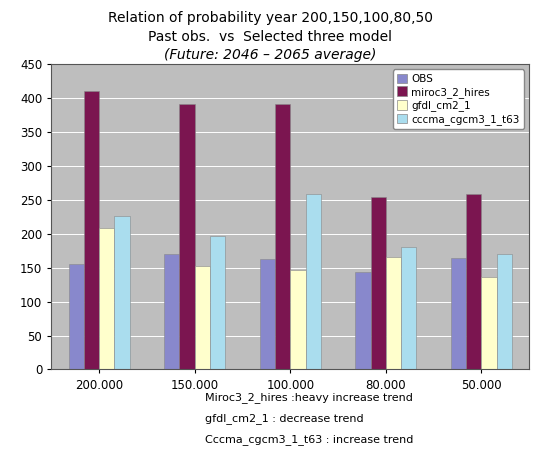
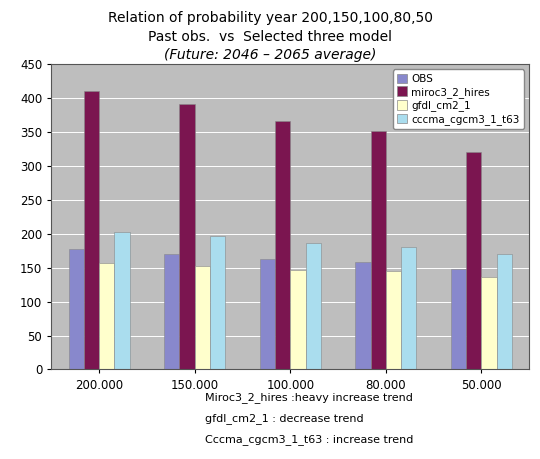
OBS/200.000: 156 -> 178
gfdl_cm2_1/200.000: 208 -> 157
cccma_cgcm3_1_t63/200.000: 226 -> 203
miroc3_2_hires/100.000: 392 -> 366
cccma_cgcm3_1_t63/100.000: 258 -> 186
OBS/80.000: 144 -> 158
miroc3_2_hires/80.000: 254 -> 351
gfdl_cm2_1/80.000: 166 -> 145
OBS/50.000: 164 -> 148
miroc3_2_hires/50.000: 258 -> 320
